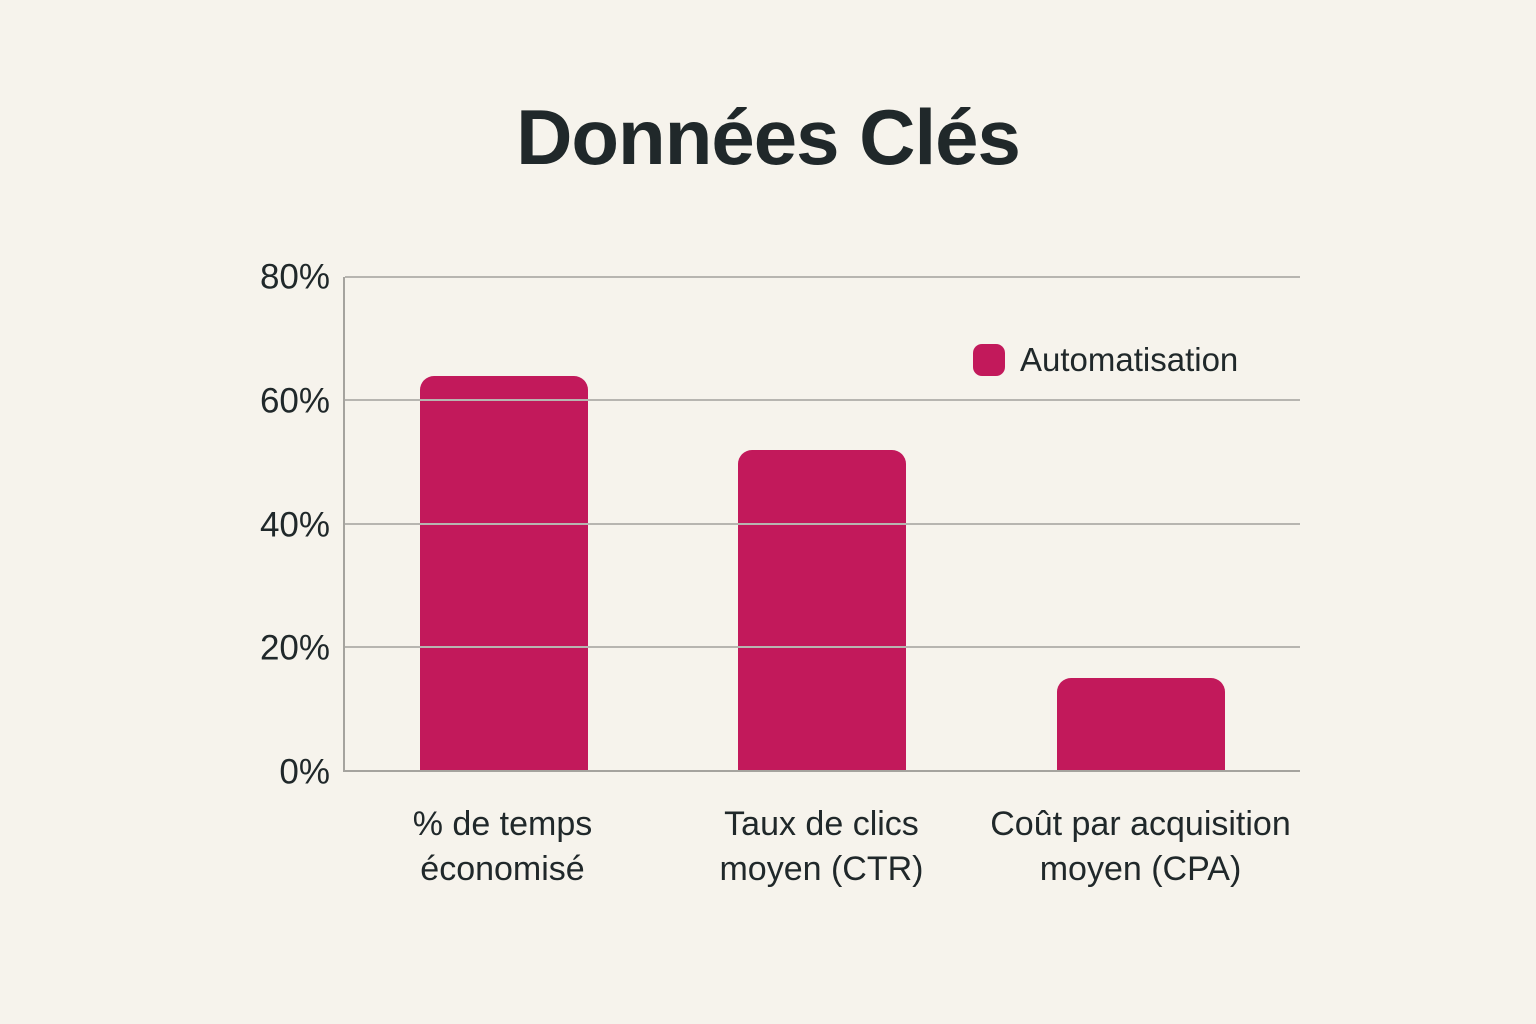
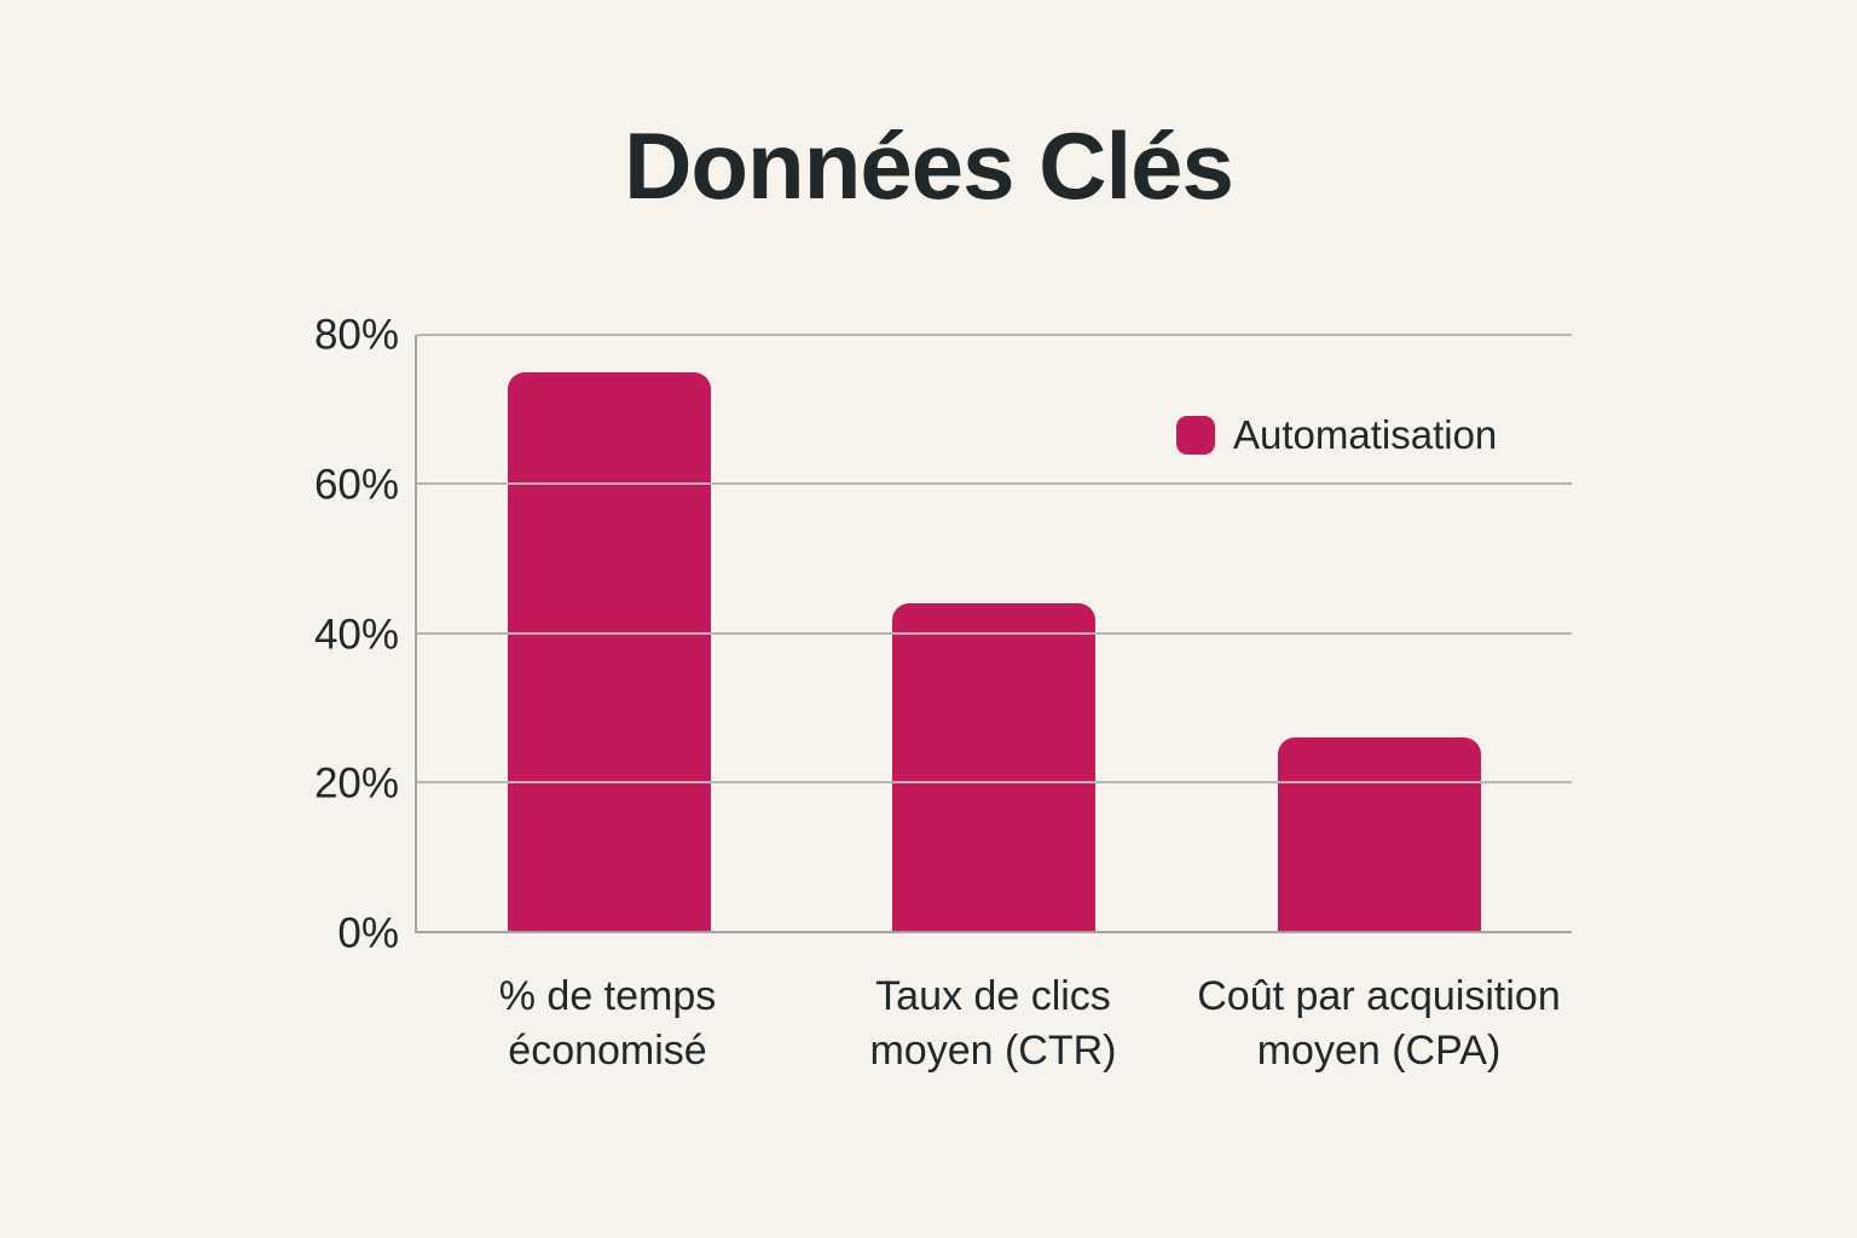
% de temps économisé: 64% -> 75%
Taux de clics moyen (CTR): 52% -> 44%
Coût par acquisition moyen (CPA): 15% -> 26%
